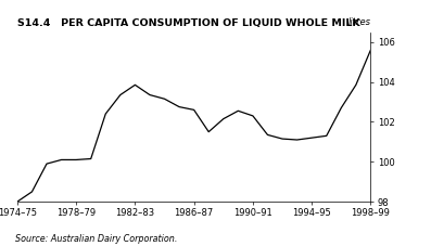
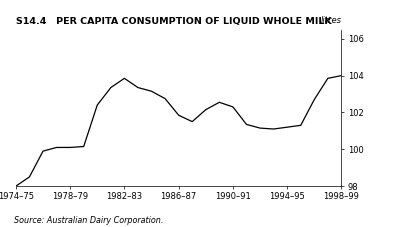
1986–87: 102.6 -> 101.8
1998–99: 105.6 -> 104.0
